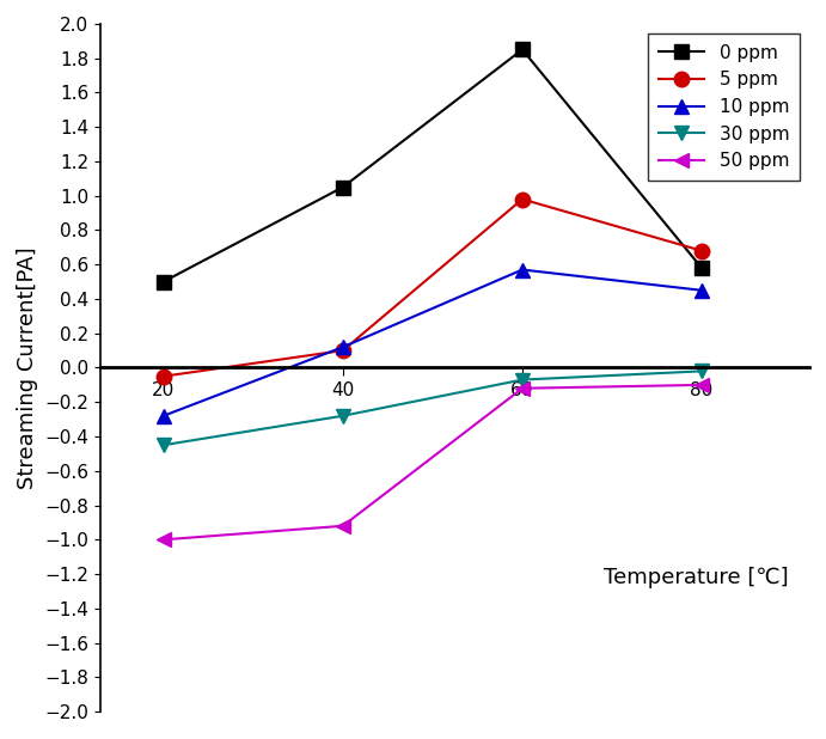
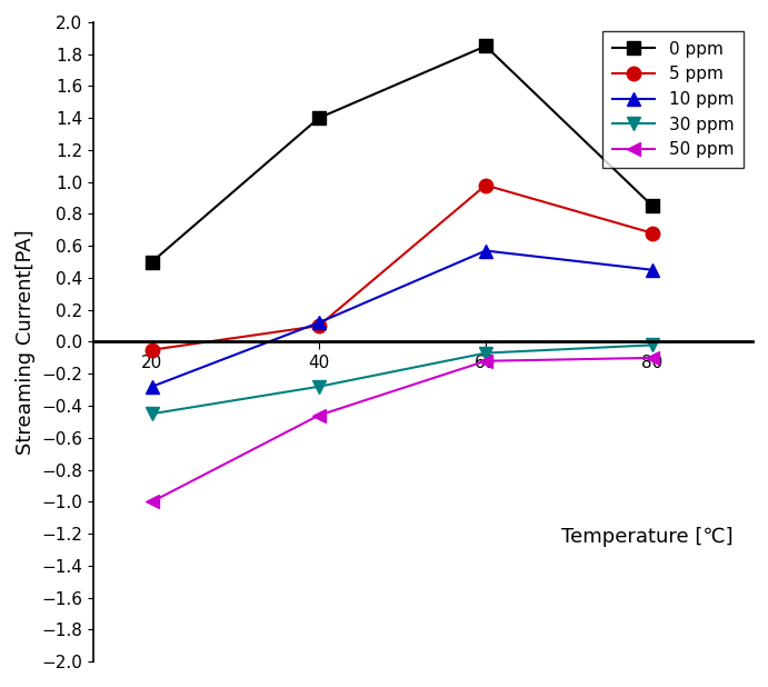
0 ppm/40: 1.05 -> 1.40
50 ppm/40: -0.92 -> -0.46
0 ppm/80: 0.58 -> 0.85
